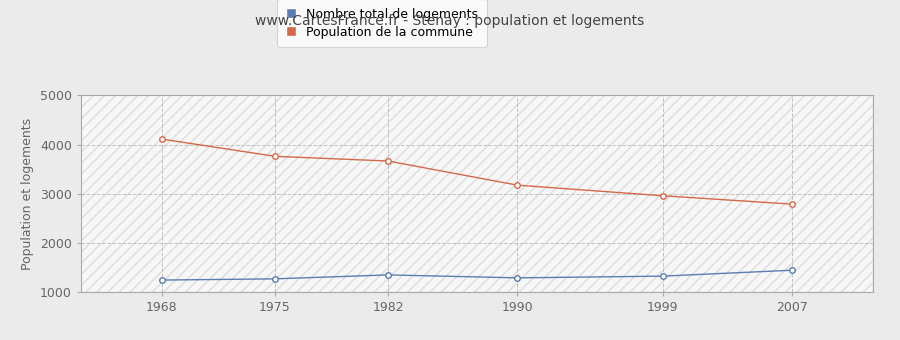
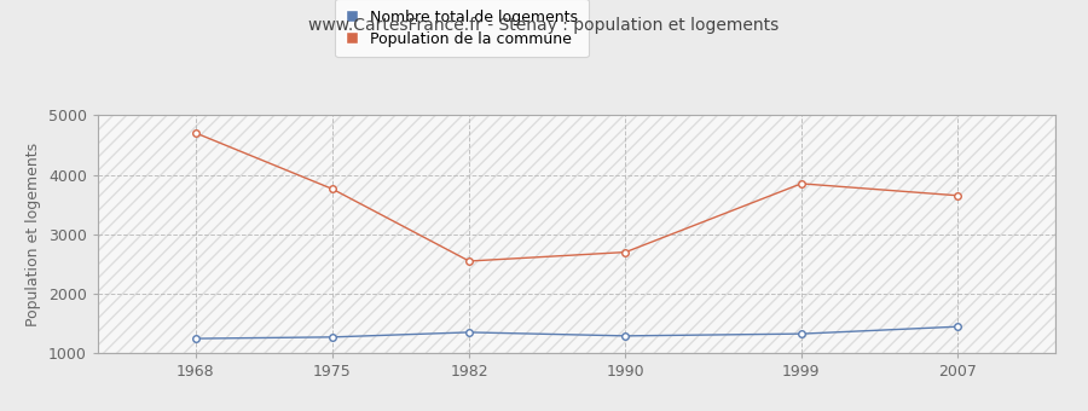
Population de la commune/1968: 4110 -> 4700
Population de la commune/1982: 3660 -> 2550
Population de la commune/1990: 3180 -> 2700
Population de la commune/1999: 2960 -> 3850
Population de la commune/2007: 2790 -> 3650
